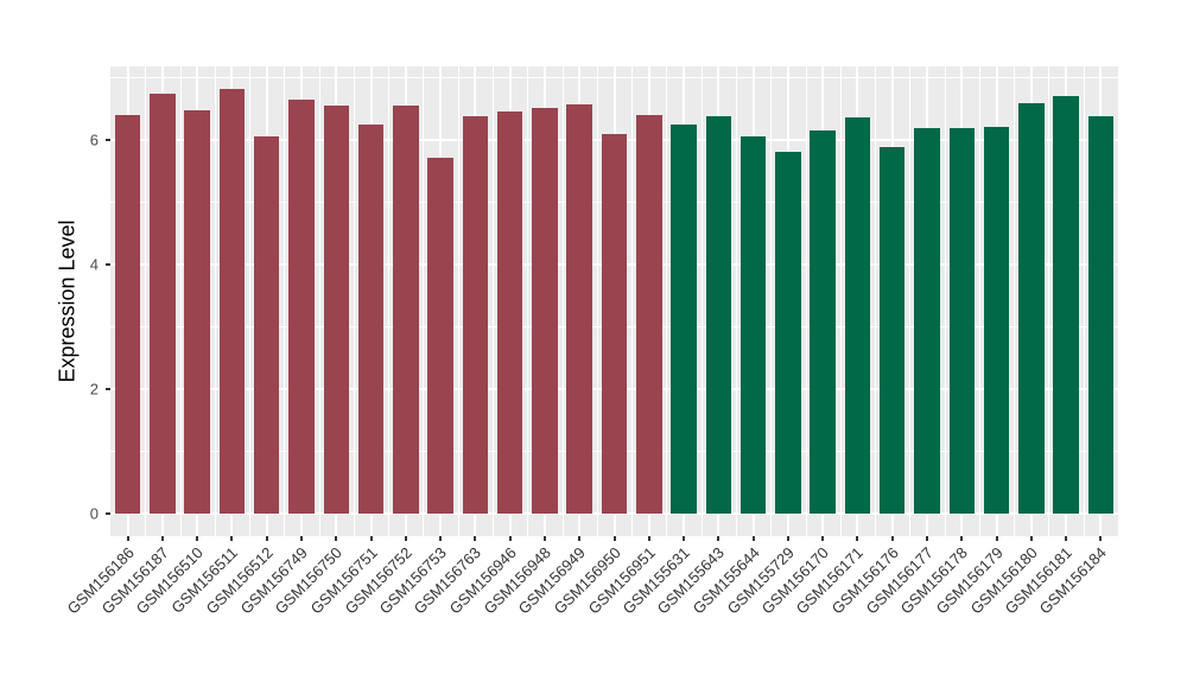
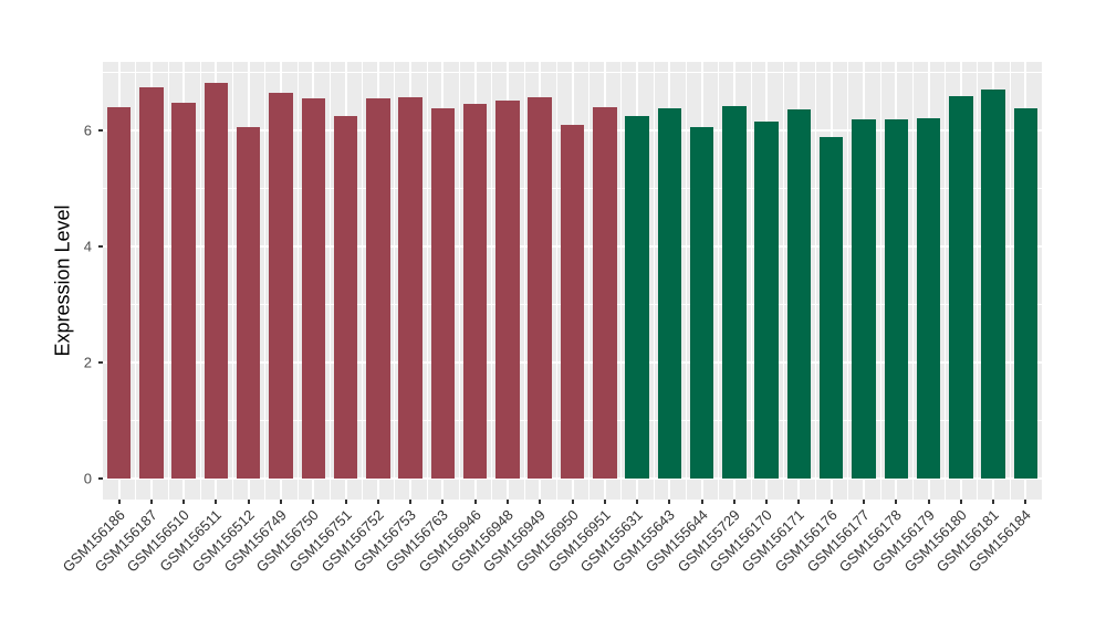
GSM156753: 5.7 -> 6.6
GSM155729: 5.8 -> 6.4
